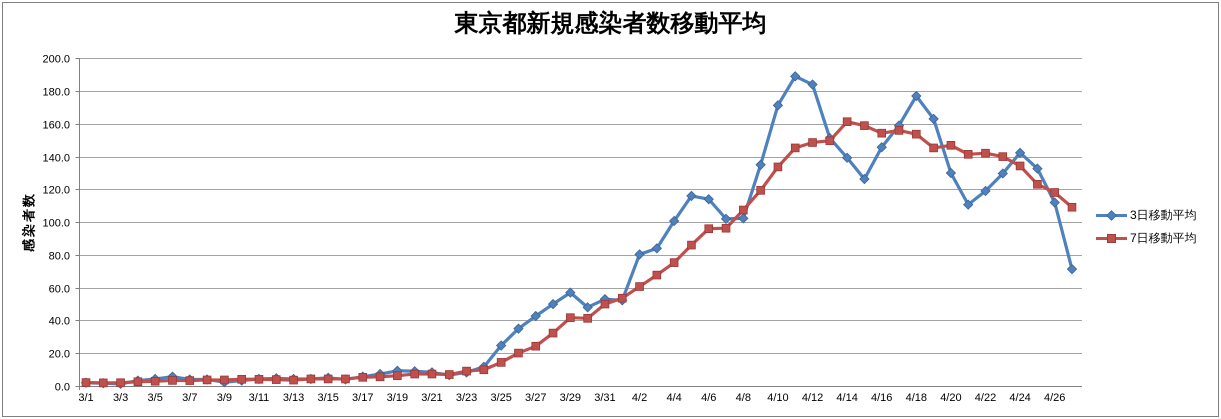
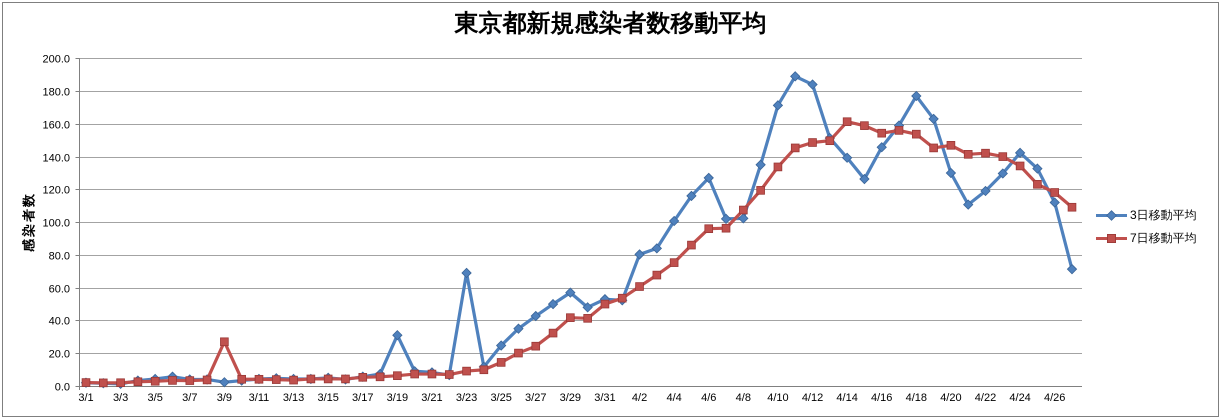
7日移動平均/3/9: 4 -> 27
3日移動平均/3/19: 9 -> 31
3日移動平均/3/23: 8 -> 69
3日移動平均/4/6: 114 -> 127
